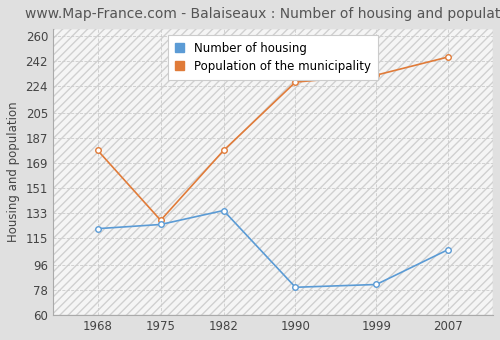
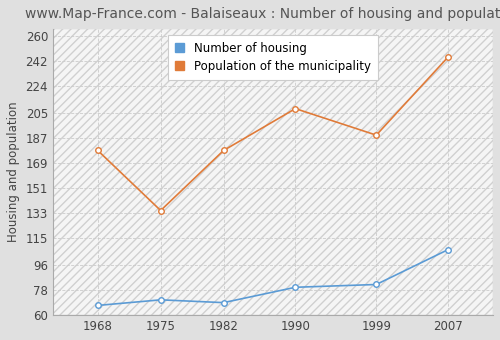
Number of housing/1968: 122 -> 67
Number of housing/1975: 125 -> 71
Population of the municipality/1975: 128 -> 135
Number of housing/1982: 135 -> 69
Population of the municipality/1990: 227 -> 208
Population of the municipality/1999: 232 -> 189
